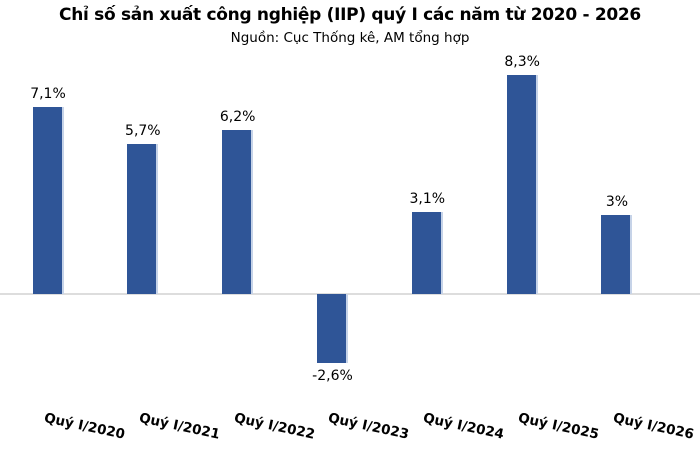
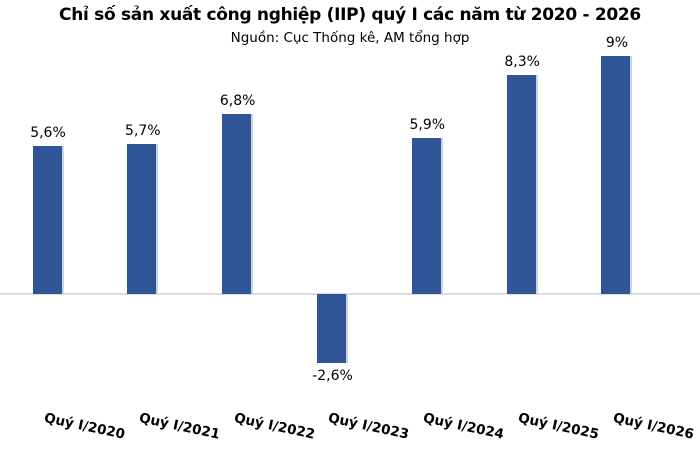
Quý I/2020: 7,1% -> 5,6%
Quý I/2022: 6,2% -> 6,8%
Quý I/2024: 3,1% -> 5,9%
Quý I/2026: 3% -> 9%
